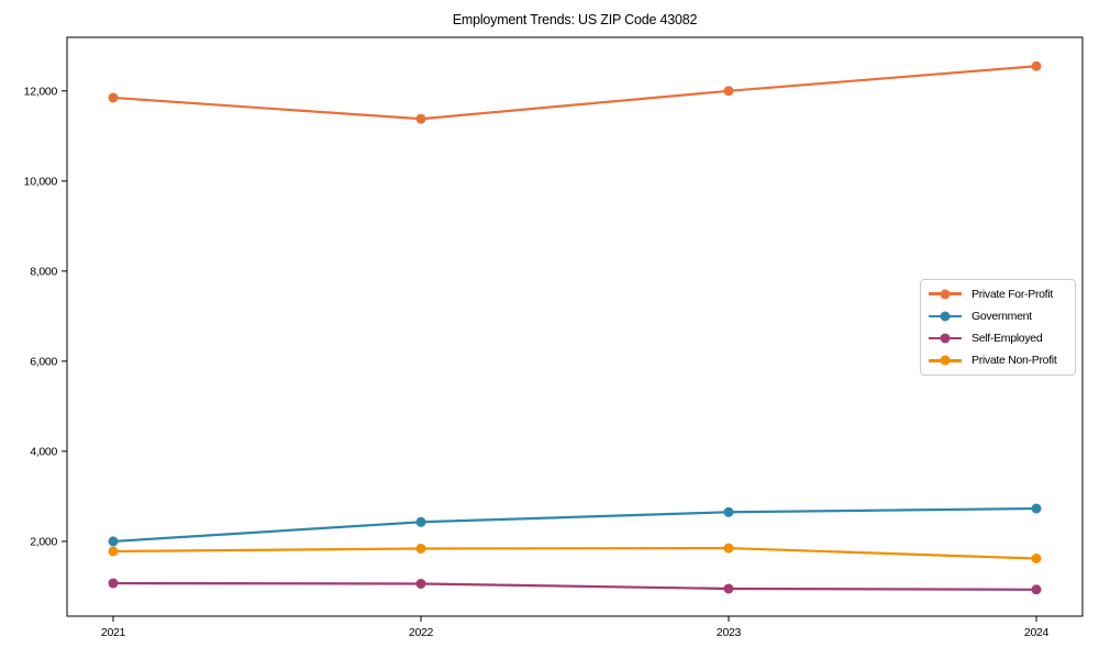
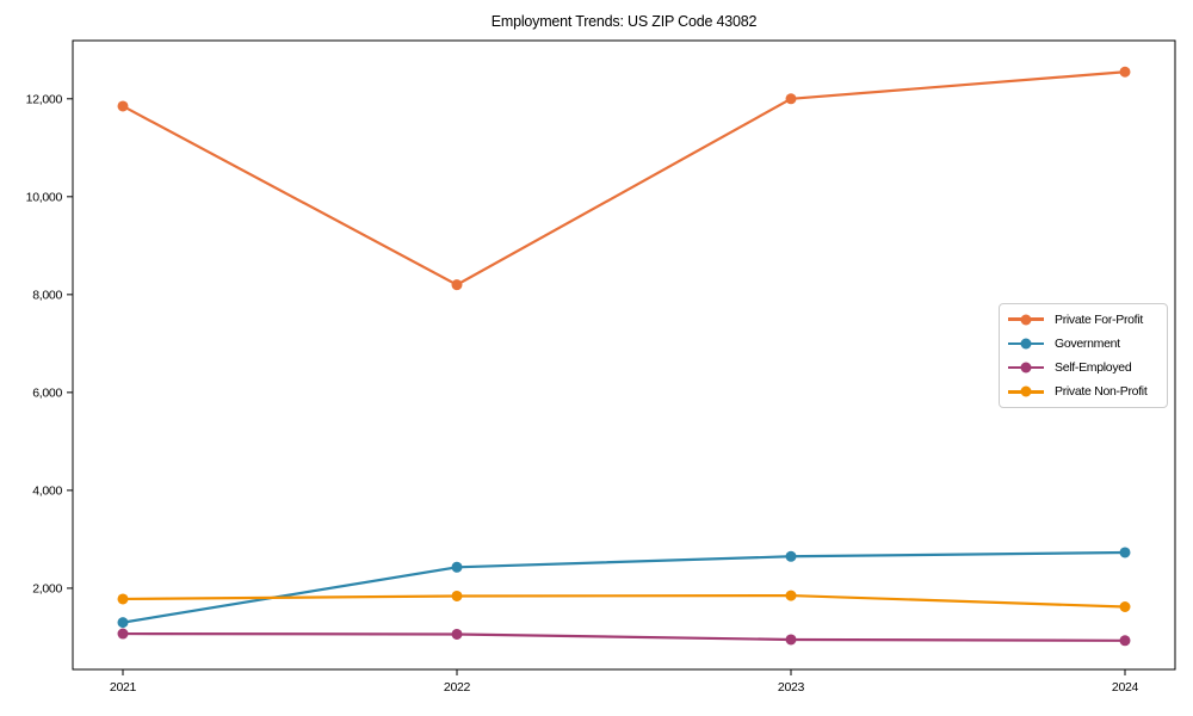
Government/2021: 2000 -> 1300
Private For-Profit/2022: 11400 -> 8200
